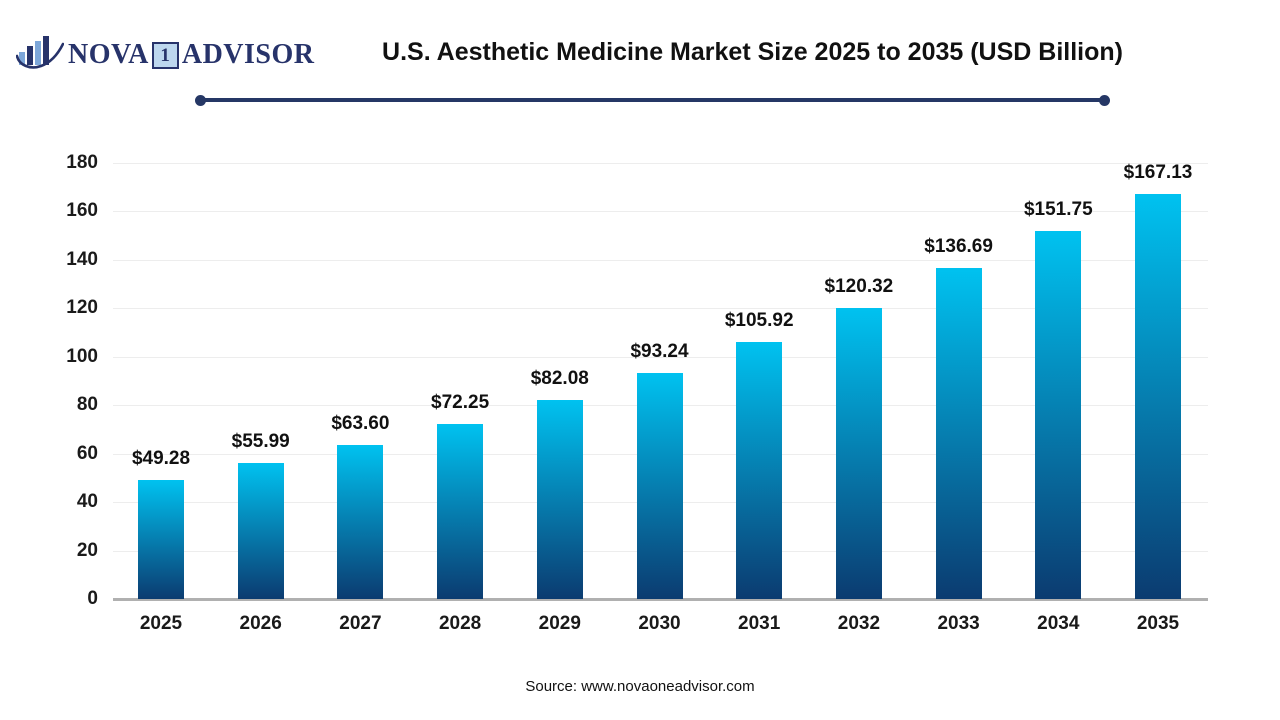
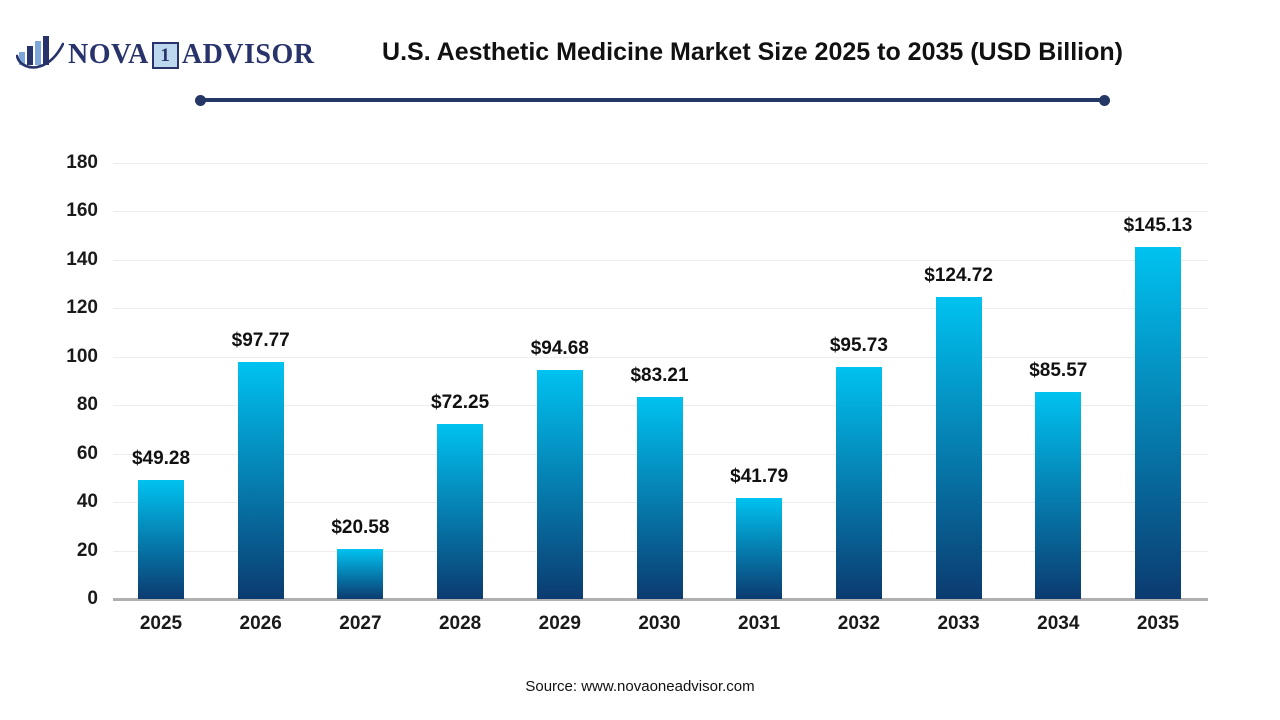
2026: $55.99 -> $97.77
2027: $63.60 -> $20.58
2029: $82.08 -> $94.68
2030: $93.24 -> $83.21
2031: $105.92 -> $41.79
2032: $120.32 -> $95.73
2033: $136.69 -> $124.72
2034: $151.75 -> $85.57
2035: $167.13 -> $145.13
